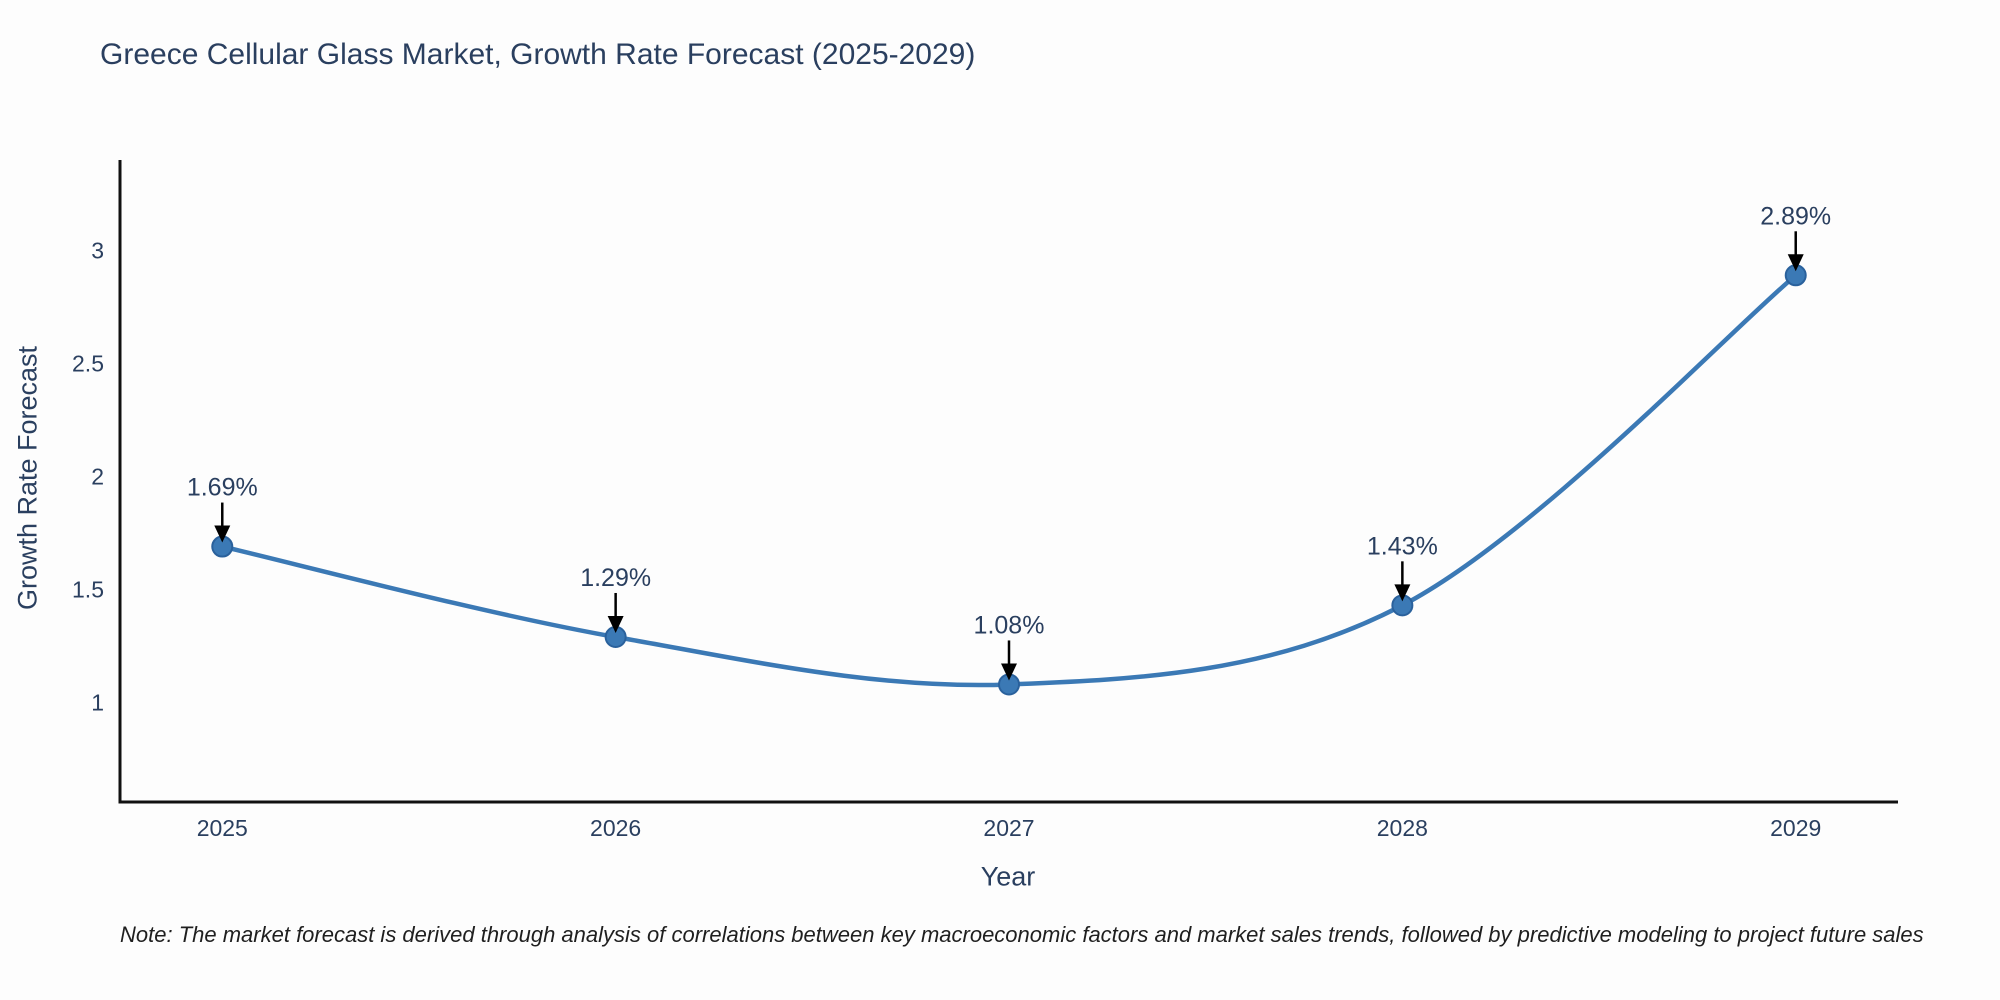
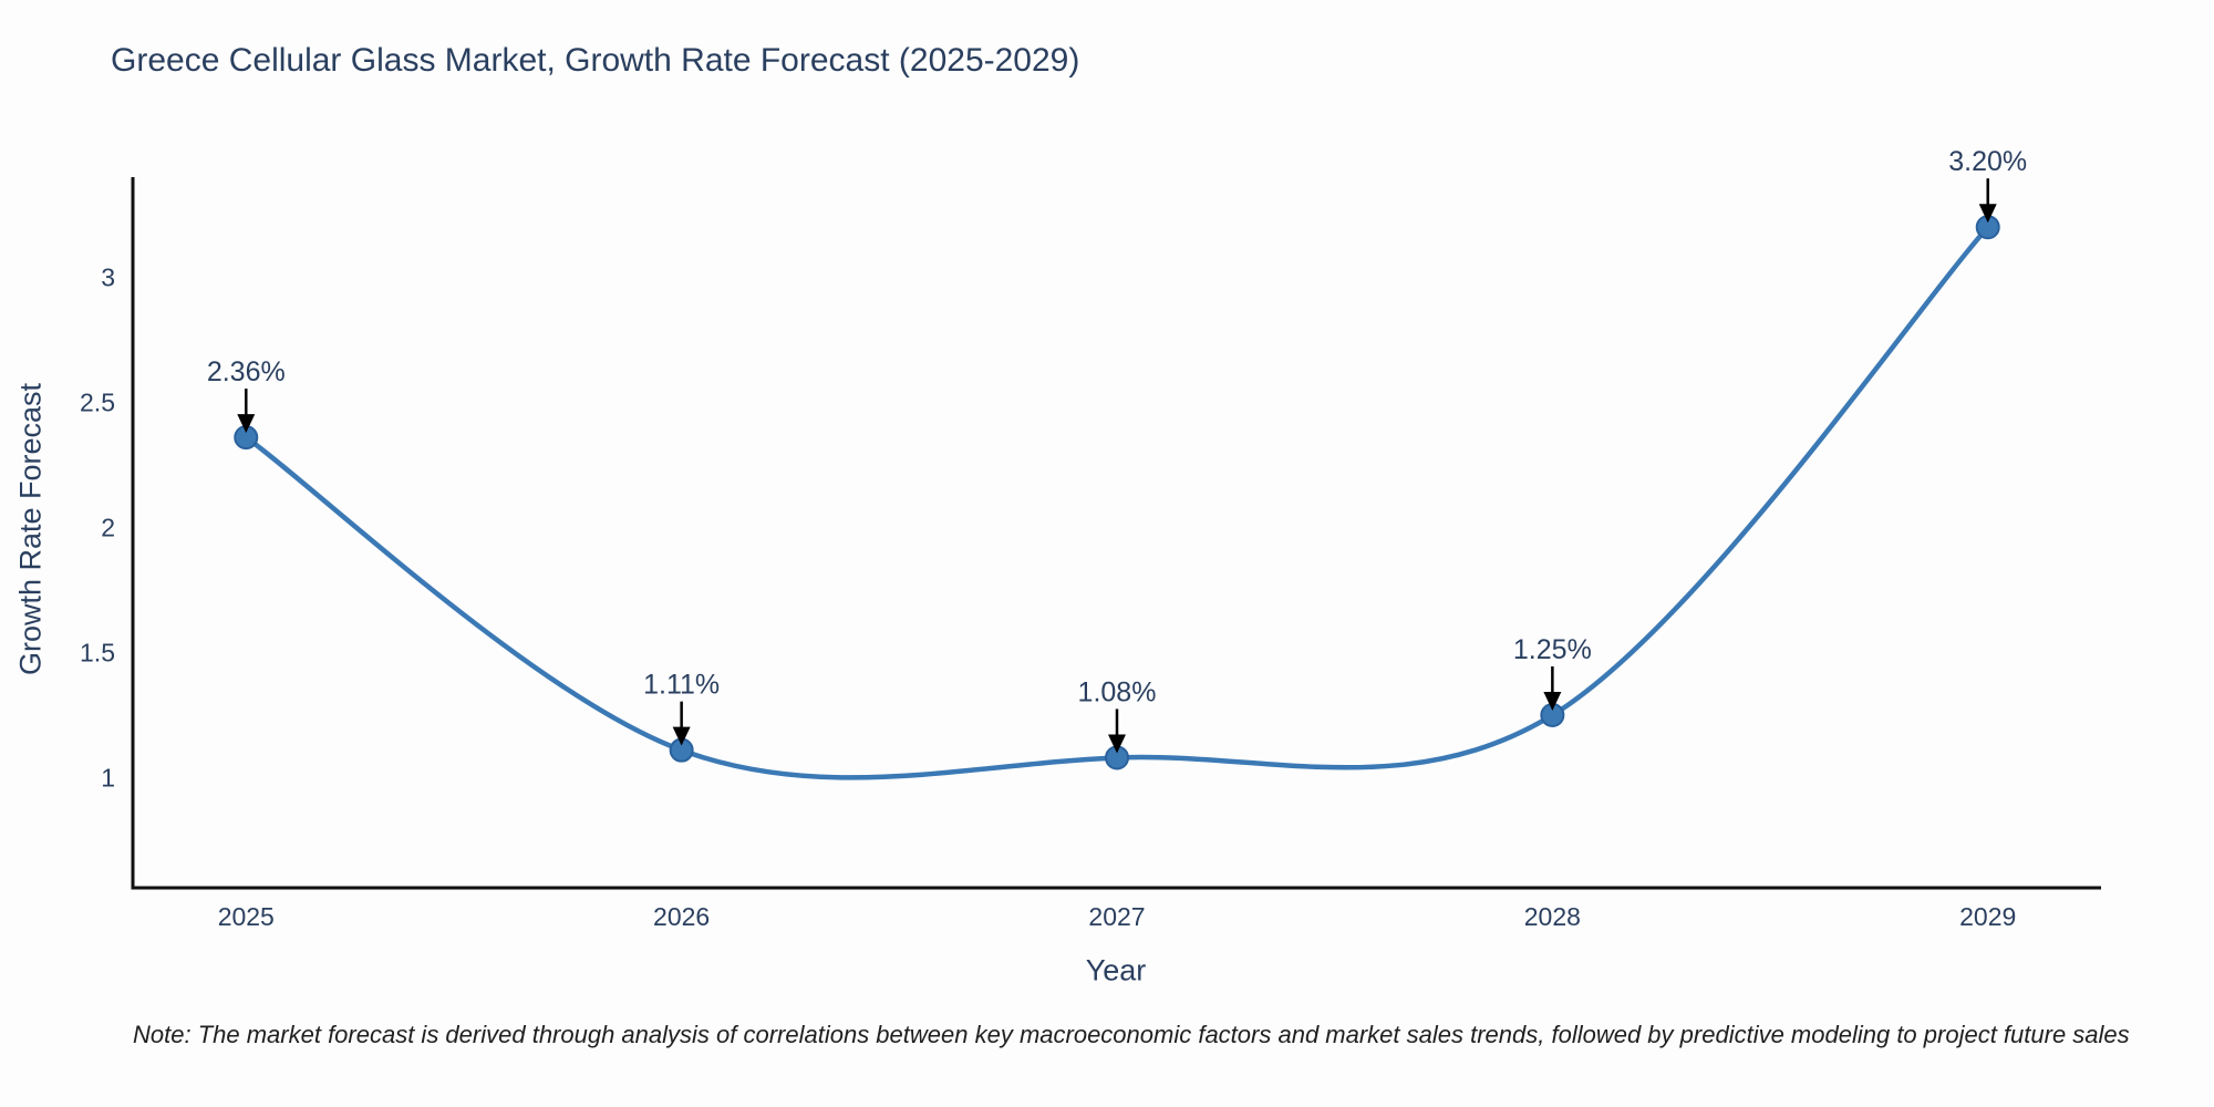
2025: 1.69% -> 2.36%
2026: 1.29% -> 1.11%
2028: 1.43% -> 1.25%
2029: 2.89% -> 3.20%
